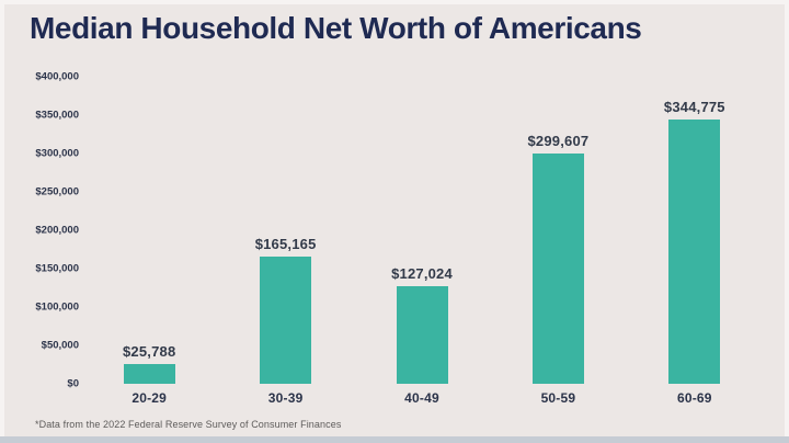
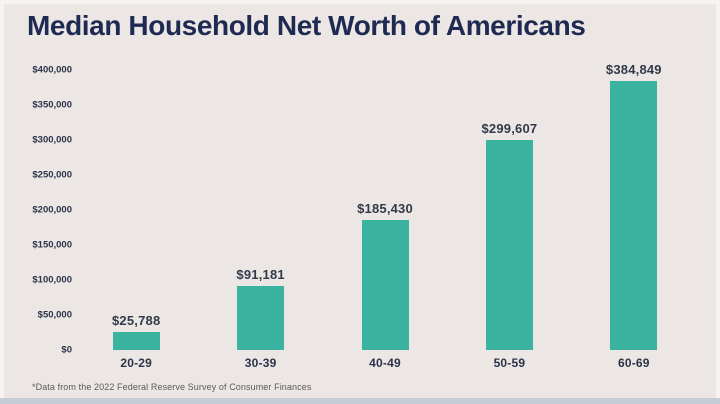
30-39: $165,165 -> $91,181
40-49: $127,024 -> $185,430
60-69: $344,775 -> $384,849
